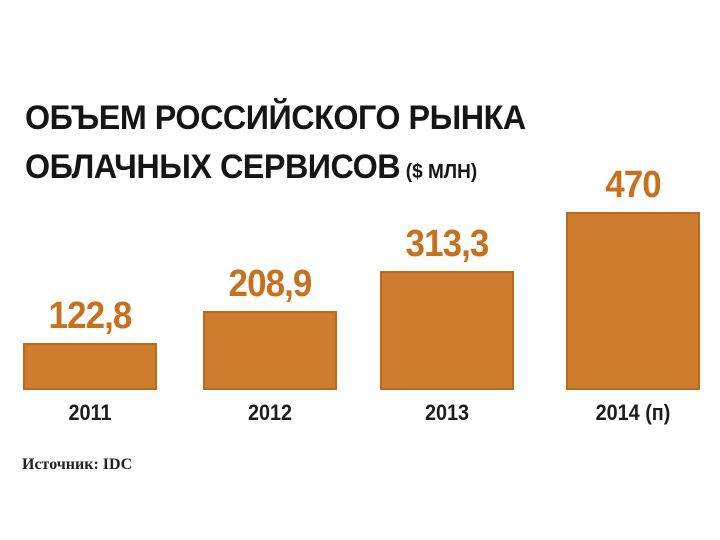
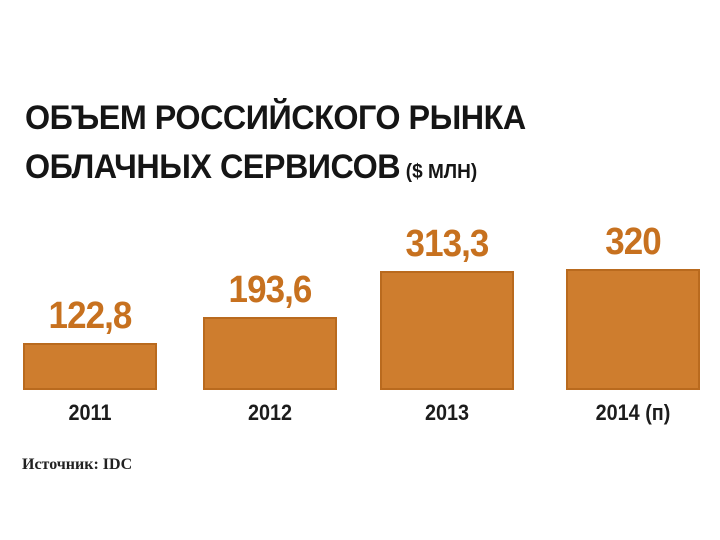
2012: 208,9 -> 193,6
2014 (п): 470 -> 320
